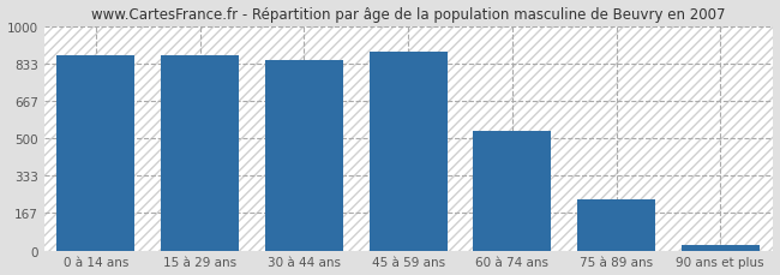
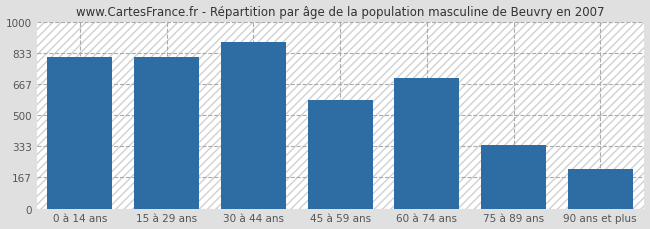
0 à 14 ans: 870 -> 810
15 à 29 ans: 870 -> 810
30 à 44 ans: 840 -> 890
45 à 59 ans: 880 -> 580
60 à 74 ans: 530 -> 700
75 à 89 ans: 230 -> 340
90 ans et plus: 20 -> 210
